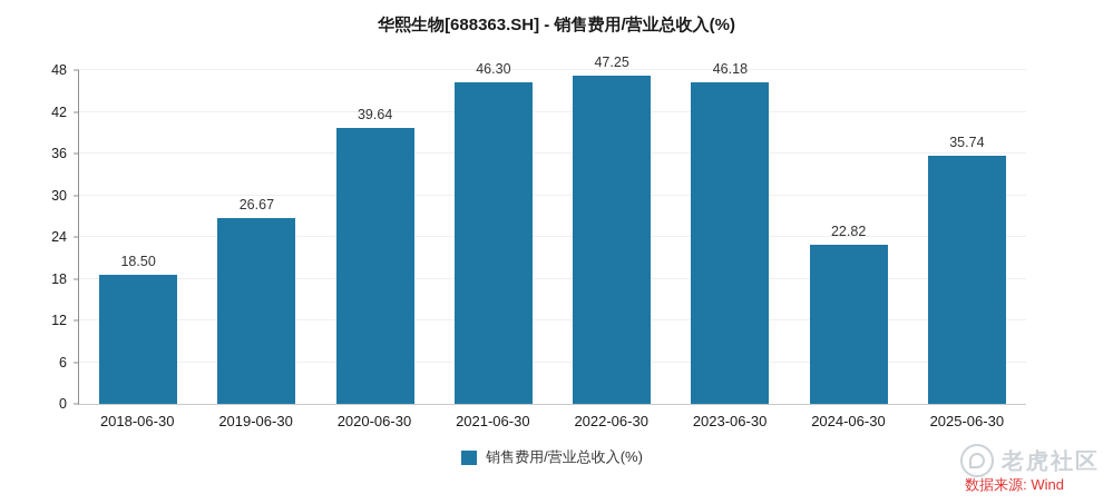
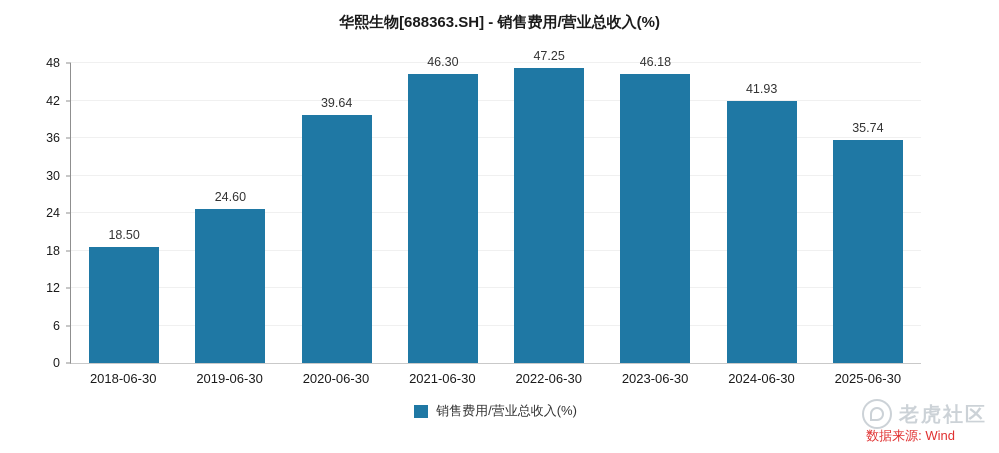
2019-06-30: 26.67 -> 24.60
2024-06-30: 22.82 -> 41.93
